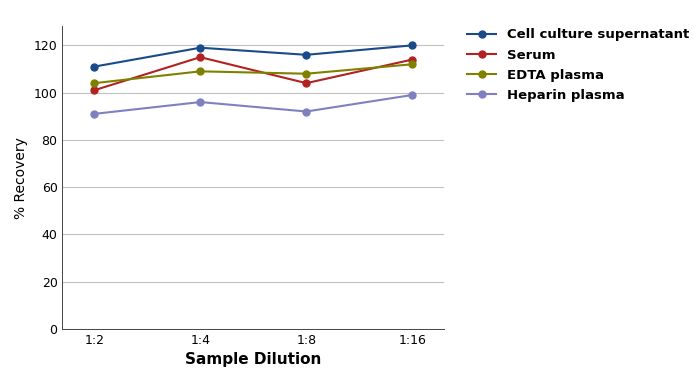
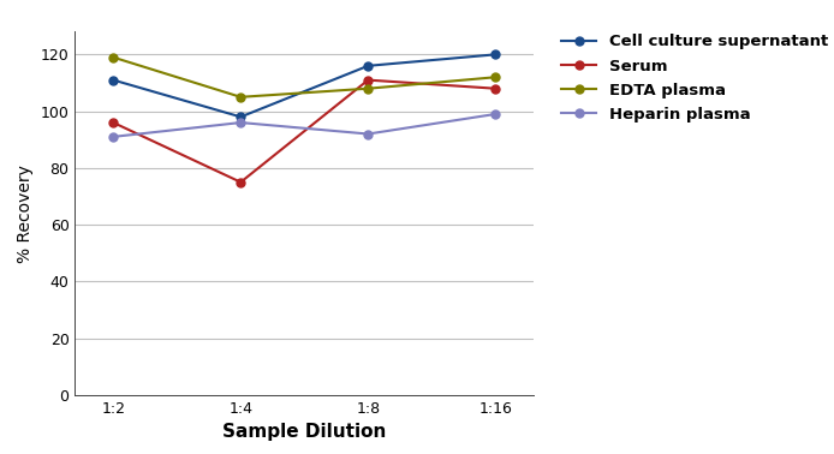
Serum/1:2: 101 -> 96
EDTA plasma/1:2: 104 -> 119
Cell culture supernatant/1:4: 119 -> 98
Serum/1:4: 115 -> 75
EDTA plasma/1:4: 109 -> 105
Serum/1:8: 104 -> 111
Serum/1:16: 114 -> 108
